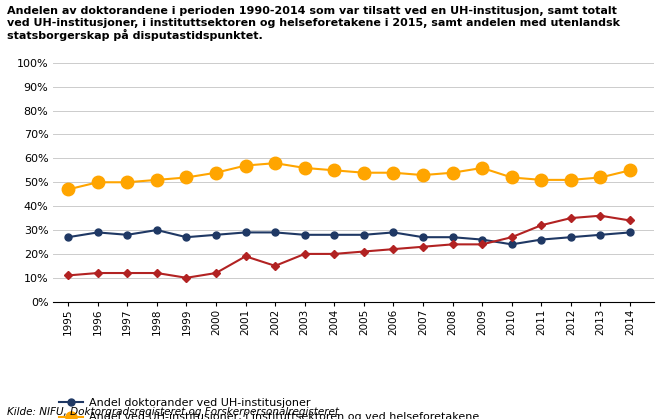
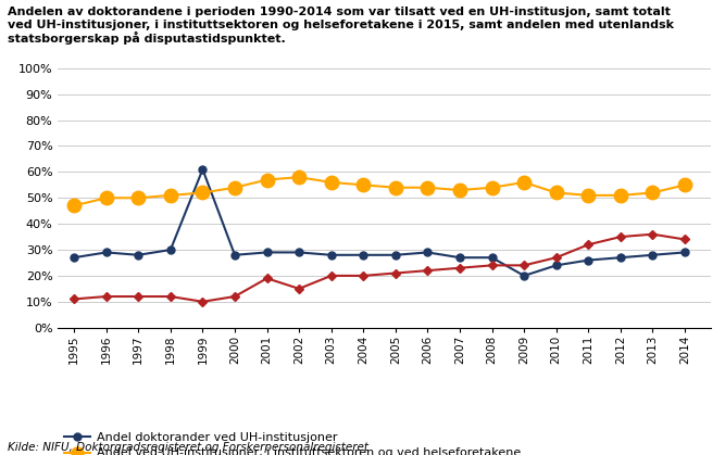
Andel doktorander ved UH-institusjoner/1999: 27% -> 61%
Andel doktorander ved UH-institusjoner/2009: 26% -> 20%
